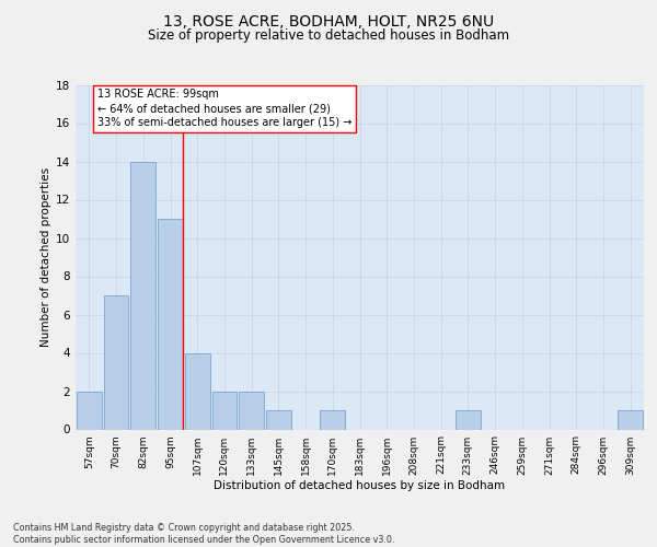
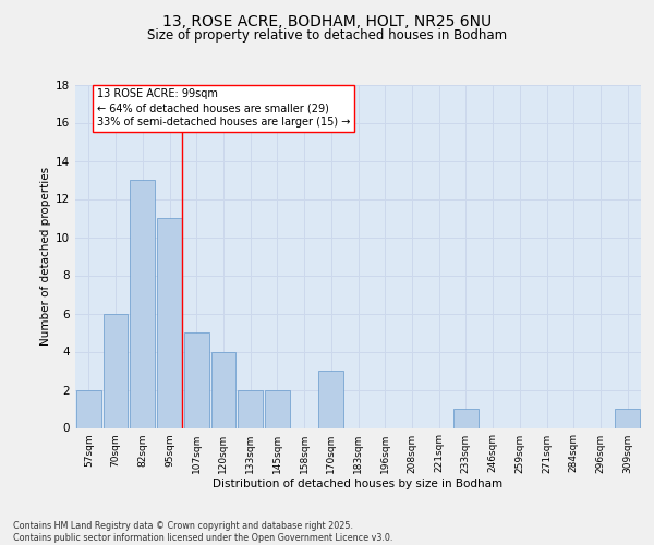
70sqm: 7 -> 6
82sqm: 14 -> 13
107sqm: 4 -> 5
120sqm: 2 -> 4
145sqm: 1 -> 2
170sqm: 1 -> 3
